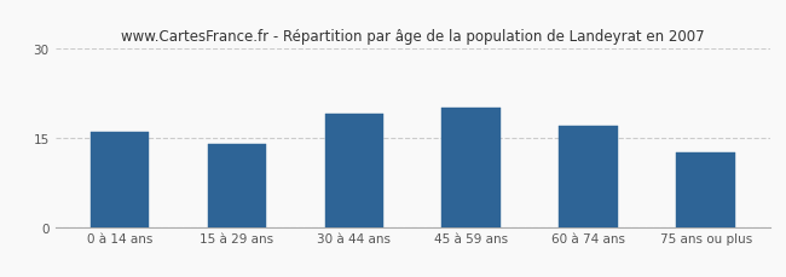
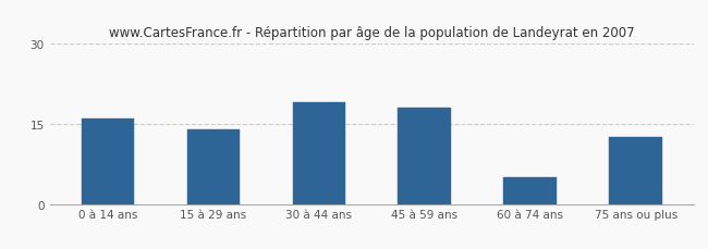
45 à 59 ans: 20.0 -> 18.0
60 à 74 ans: 17.0 -> 5.0
